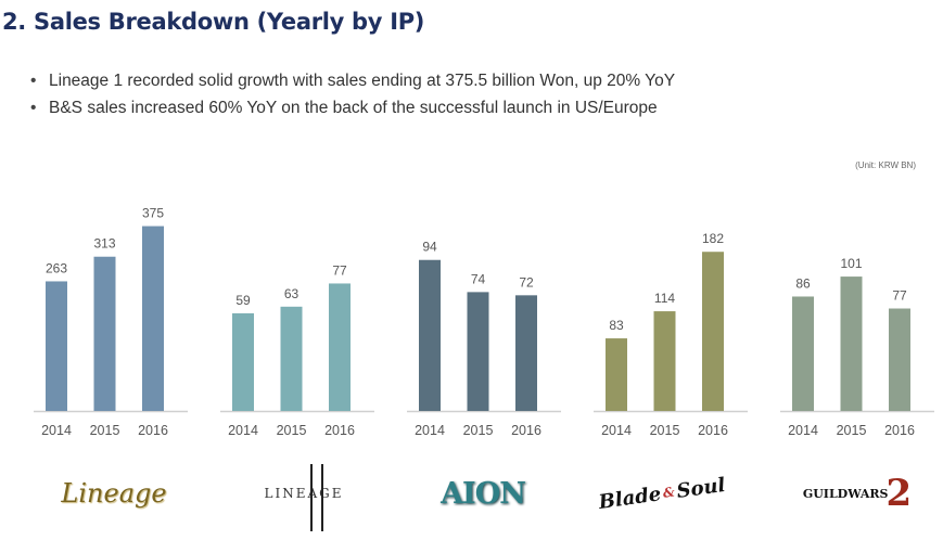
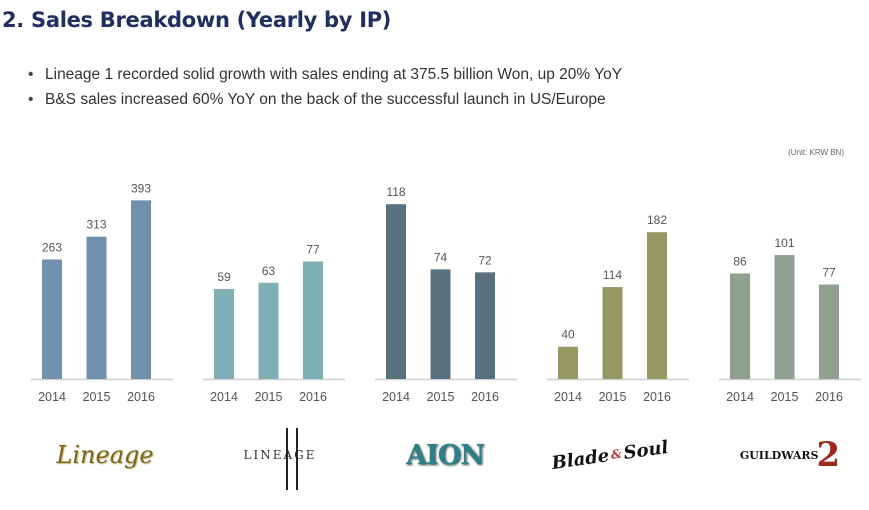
Lineage/2016: 375 -> 393
AION/2014: 94 -> 118
Blade & Soul/2014: 83 -> 40
